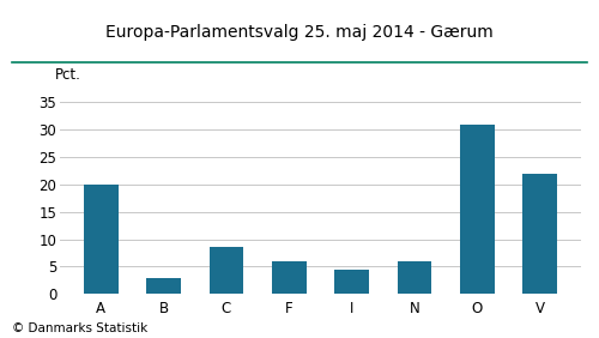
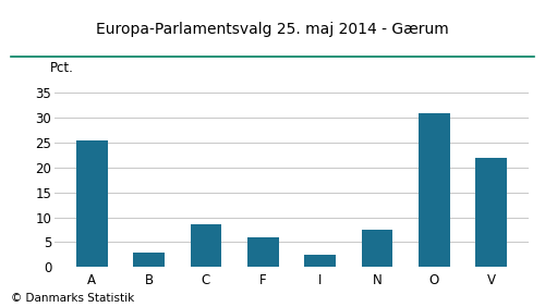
A: 20.0 -> 25.5
I: 4.5 -> 2.5
N: 6.0 -> 7.5
